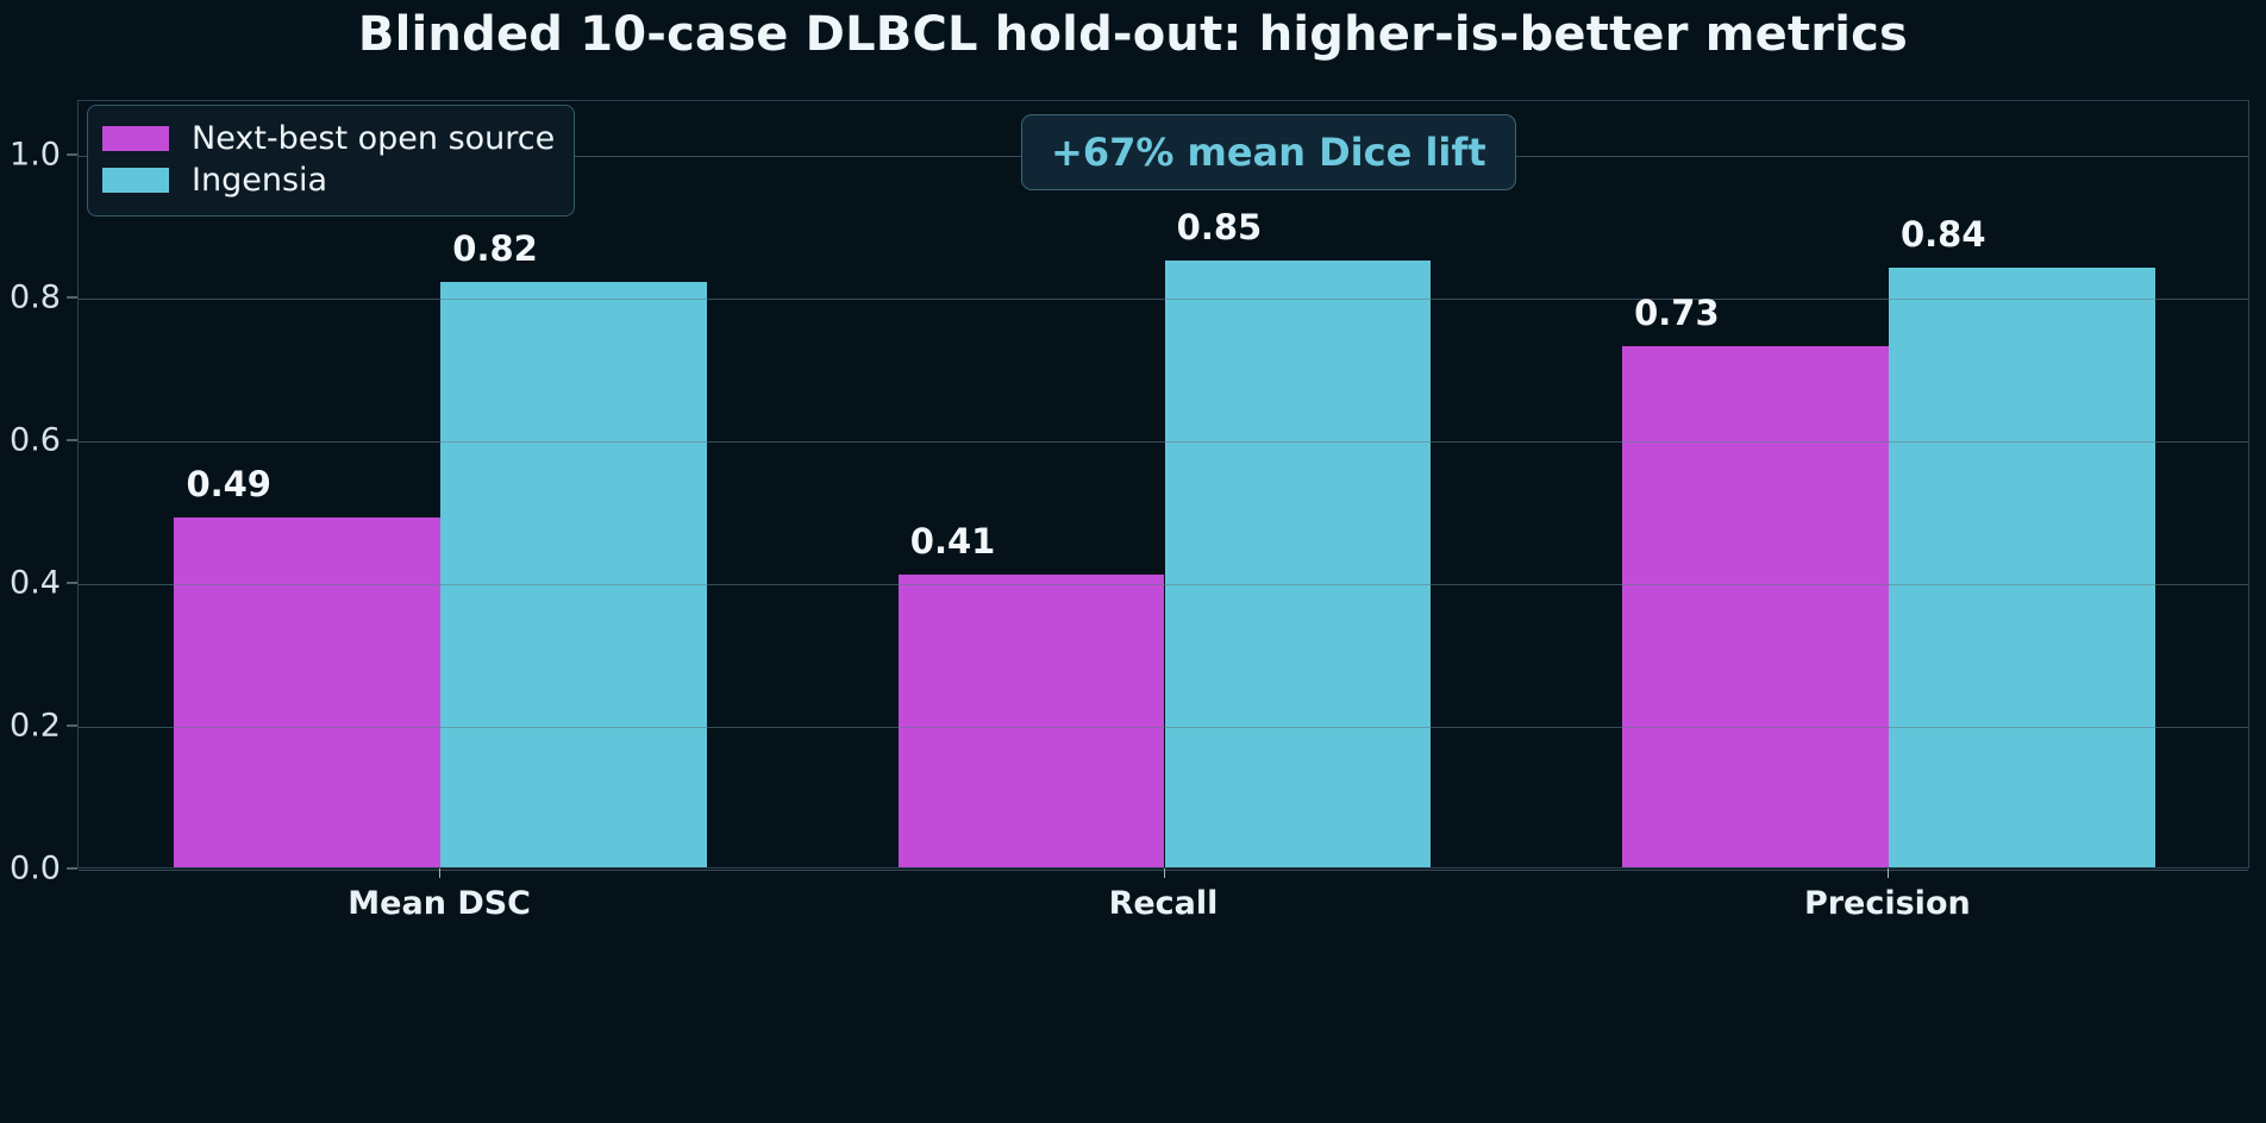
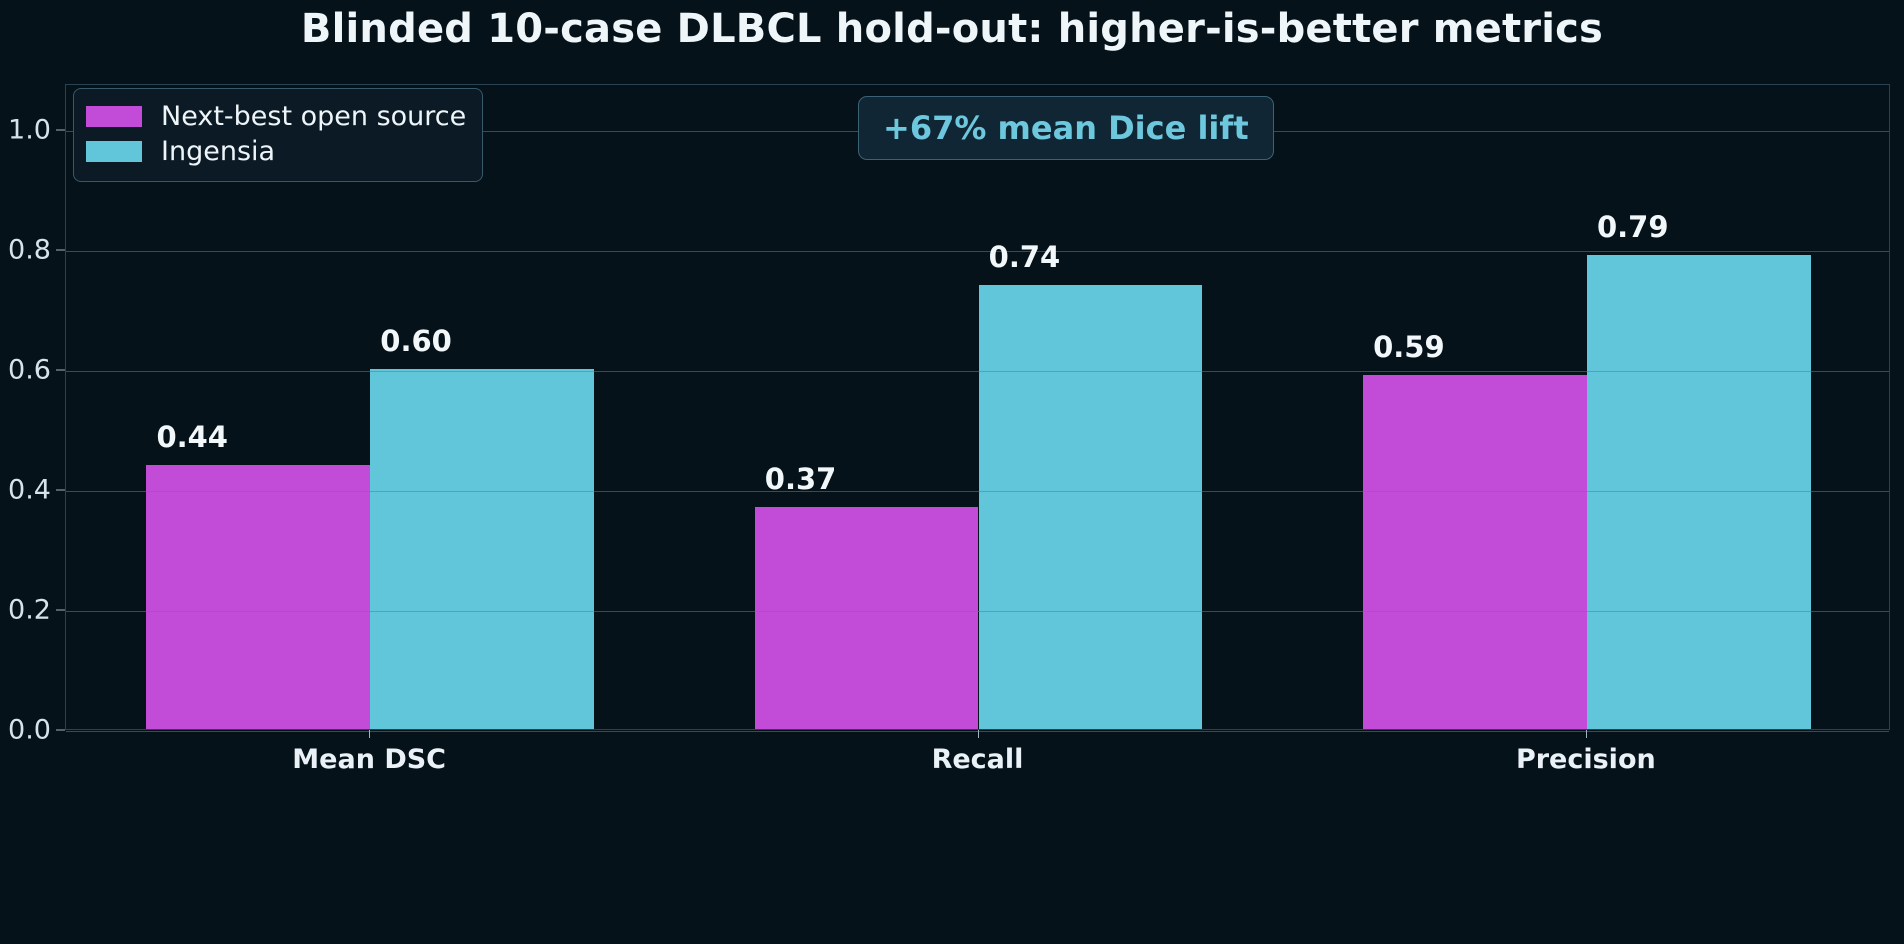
Next-best open source/Mean DSC: 0.49 -> 0.44
Ingensia/Mean DSC: 0.82 -> 0.60
Next-best open source/Recall: 0.41 -> 0.37
Ingensia/Recall: 0.85 -> 0.74
Next-best open source/Precision: 0.73 -> 0.59
Ingensia/Precision: 0.84 -> 0.79
